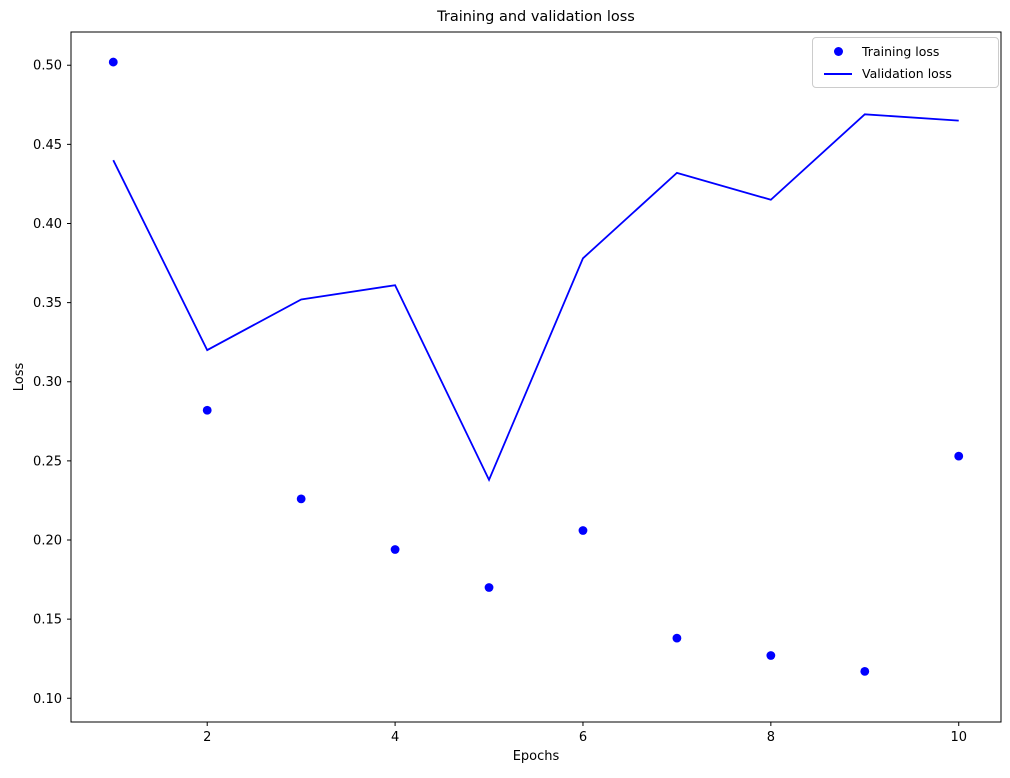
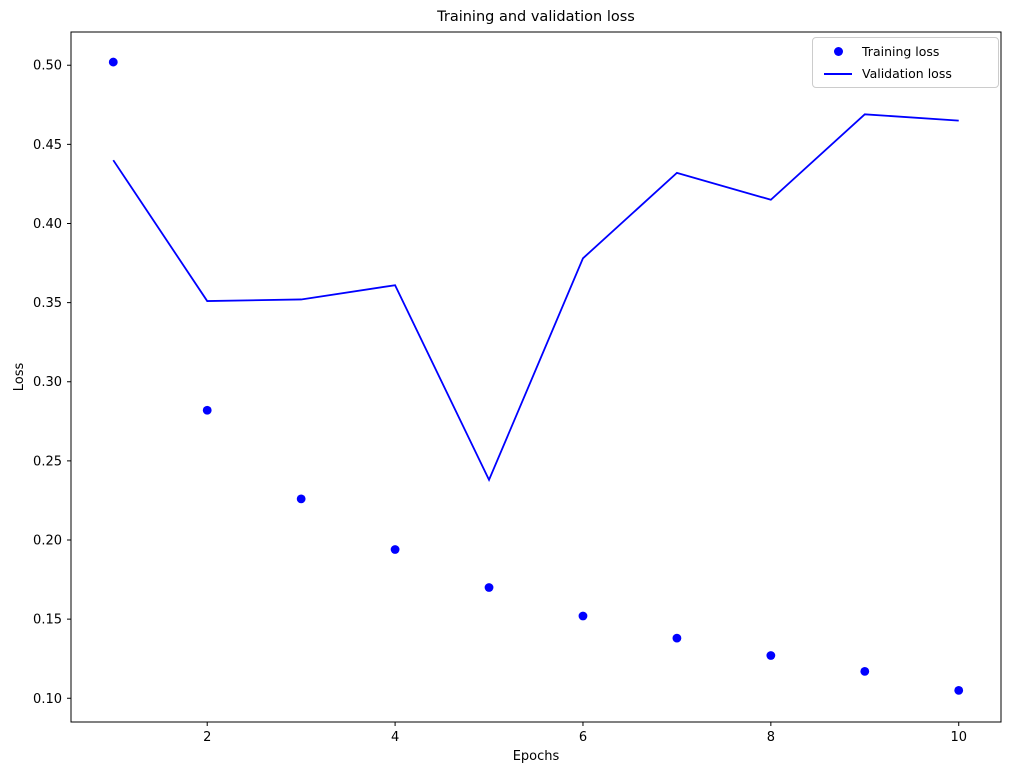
Validation loss/2: 0.320 -> 0.351
Training loss/6: 0.206 -> 0.152
Training loss/10: 0.253 -> 0.105
